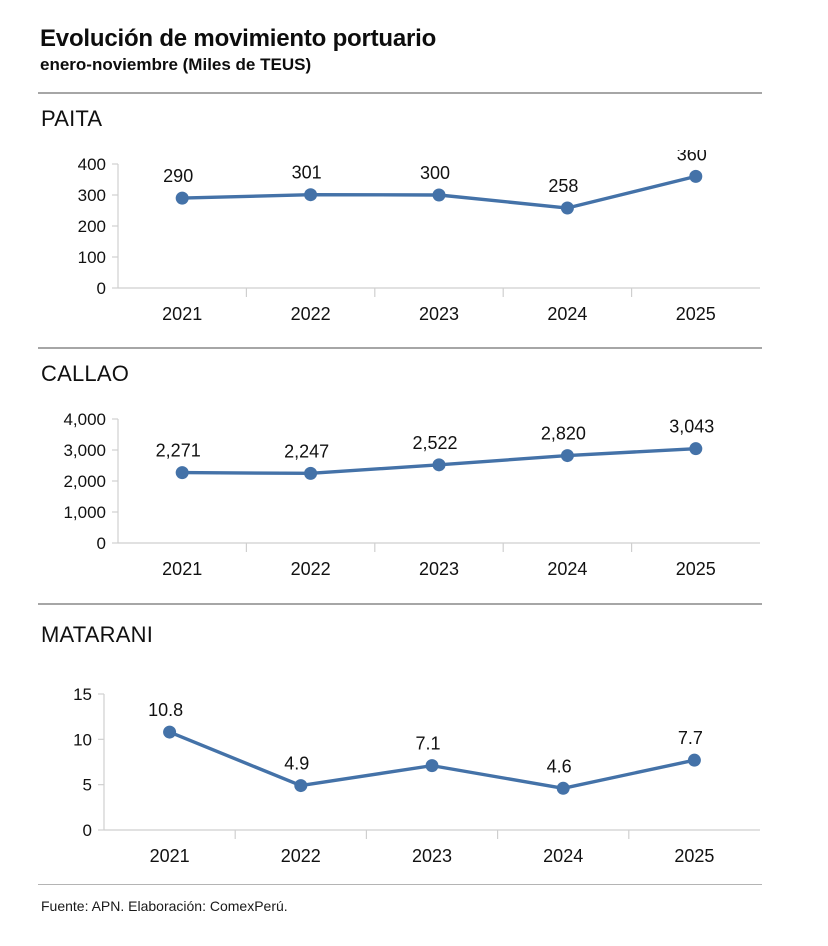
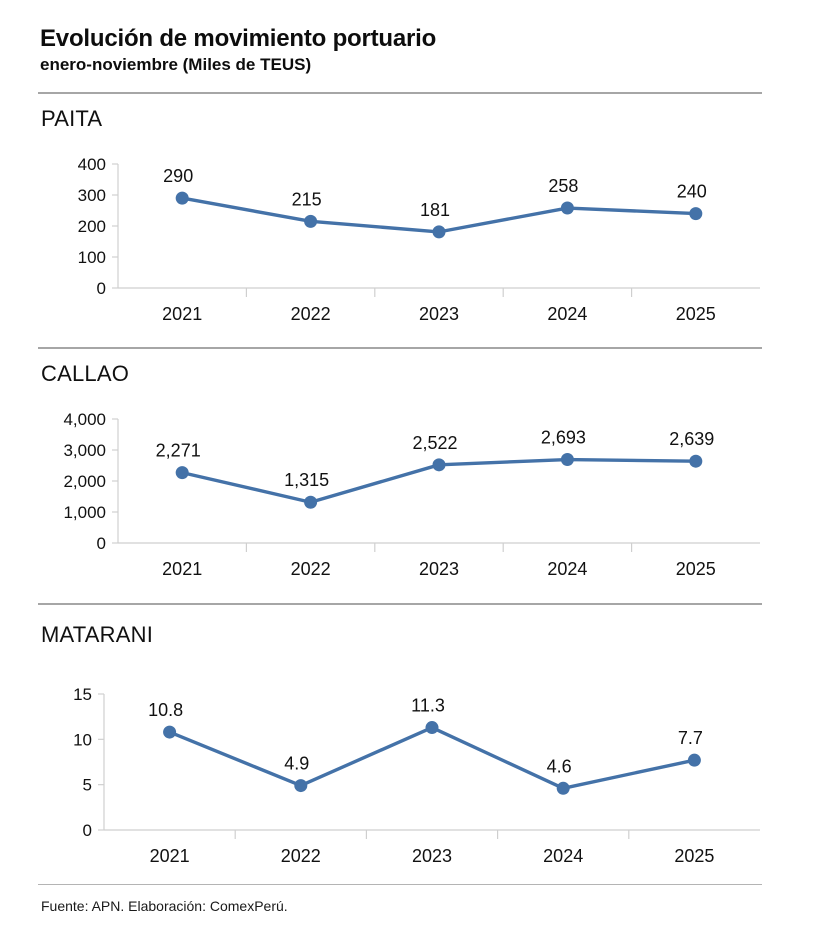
PAITA/2022: 301 -> 215
PAITA/2023: 300 -> 181
PAITA/2025: 360 -> 240
CALLAO/2022: 2,247 -> 1,315
CALLAO/2024: 2,820 -> 2,693
CALLAO/2025: 3,043 -> 2,639
MATARANI/2023: 7.1 -> 11.3
